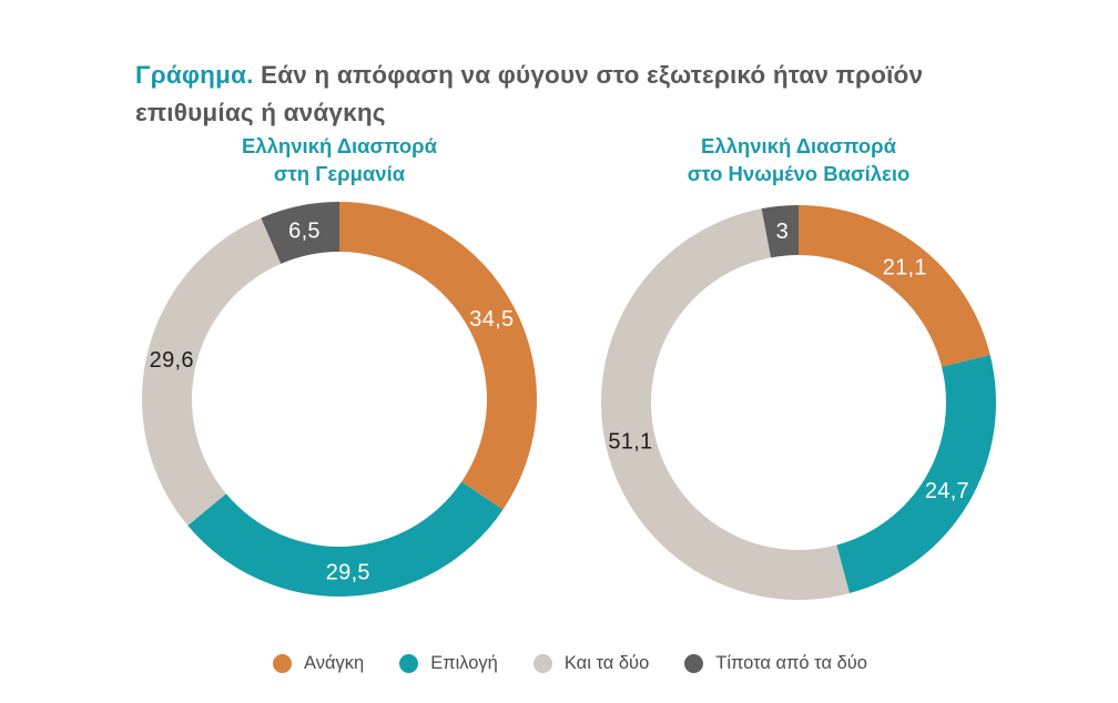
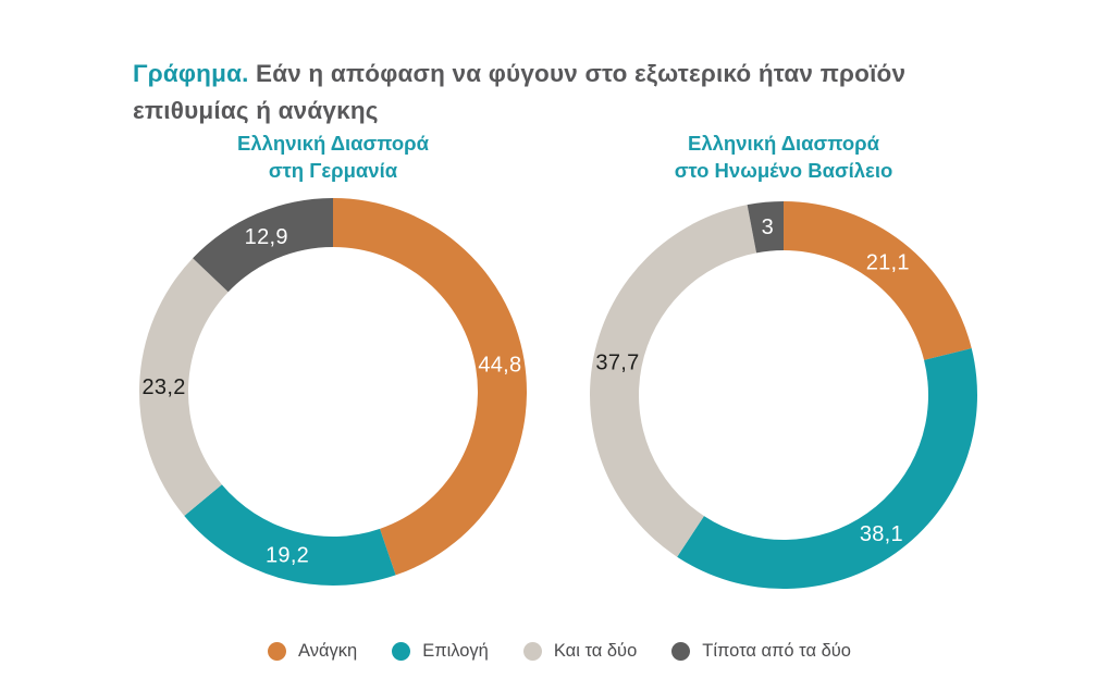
Ελληνική Διασπορά στη Γερμανία/Ανάγκη: 34,5 -> 44,8
Ελληνική Διασπορά στη Γερμανία/Επιλογή: 29,5 -> 19,2
Ελληνική Διασπορά στη Γερμανία/Και τα δύο: 29,6 -> 23,2
Ελληνική Διασπορά στη Γερμανία/Τίποτα από τα δύο: 6,5 -> 12,9
Ελληνική Διασπορά στο Ηνωμένο Βασίλειο/Επιλογή: 24,7 -> 38,1
Ελληνική Διασπορά στο Ηνωμένο Βασίλειο/Και τα δύο: 51,1 -> 37,7
